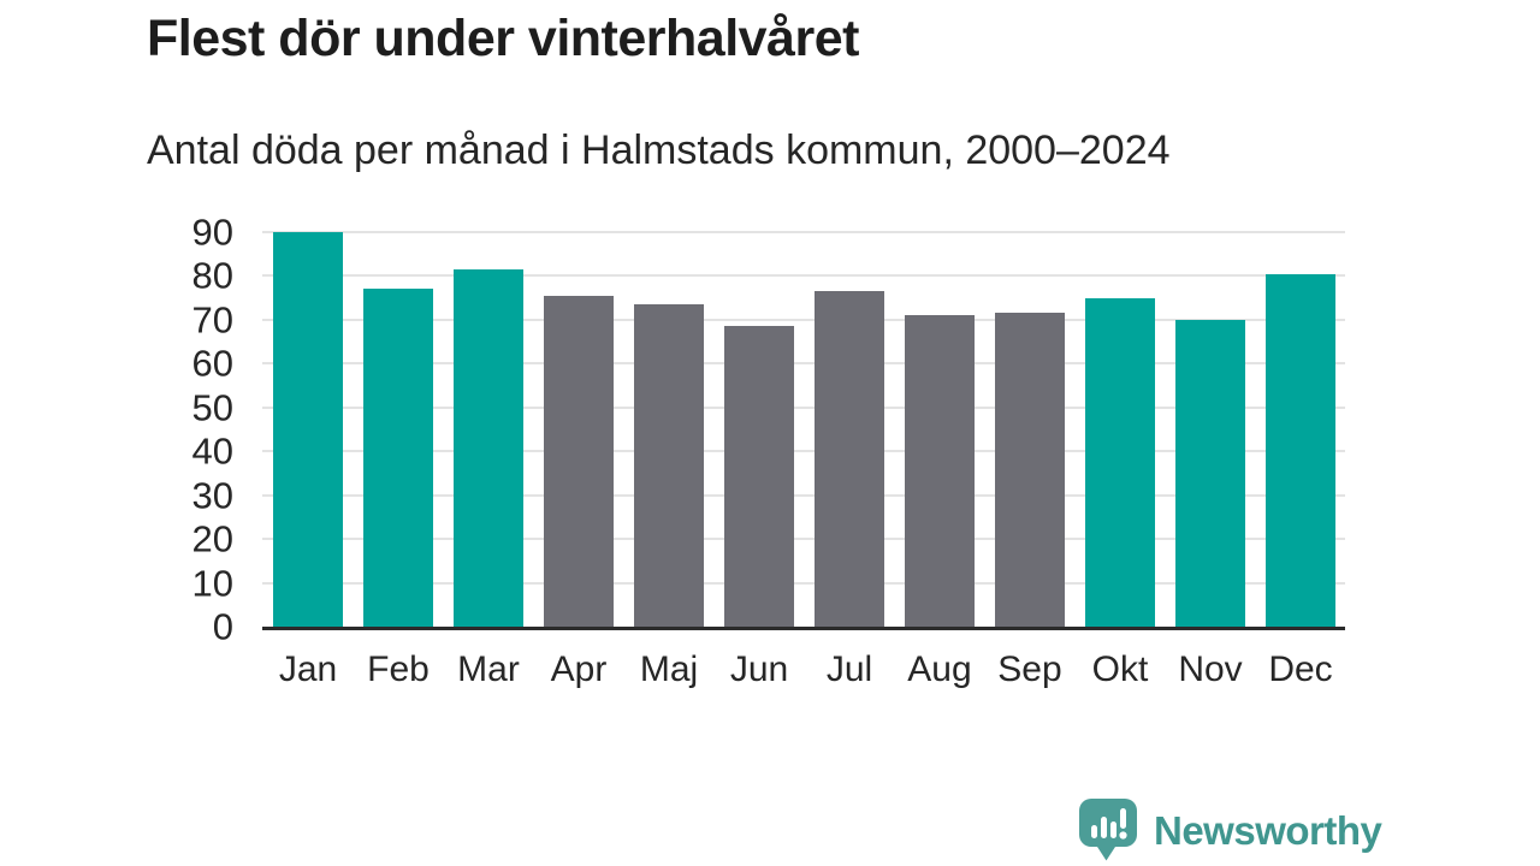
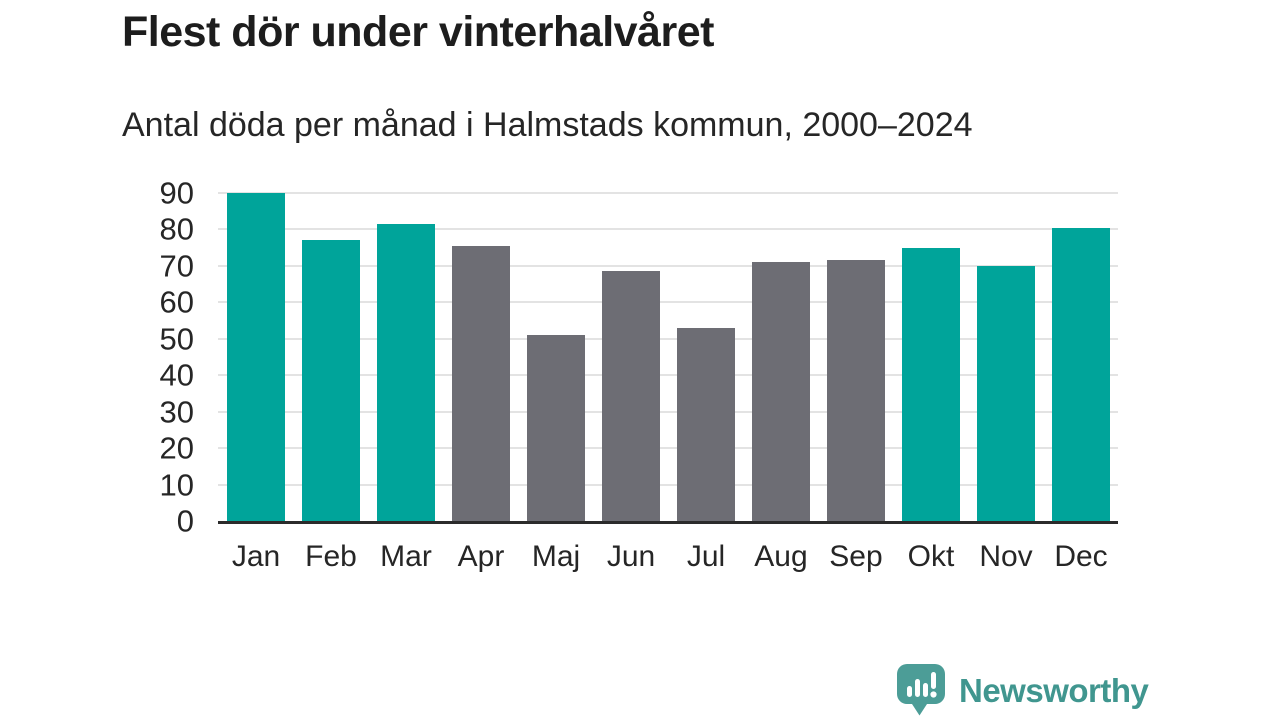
Maj: 74 -> 51
Jul: 76 -> 53
